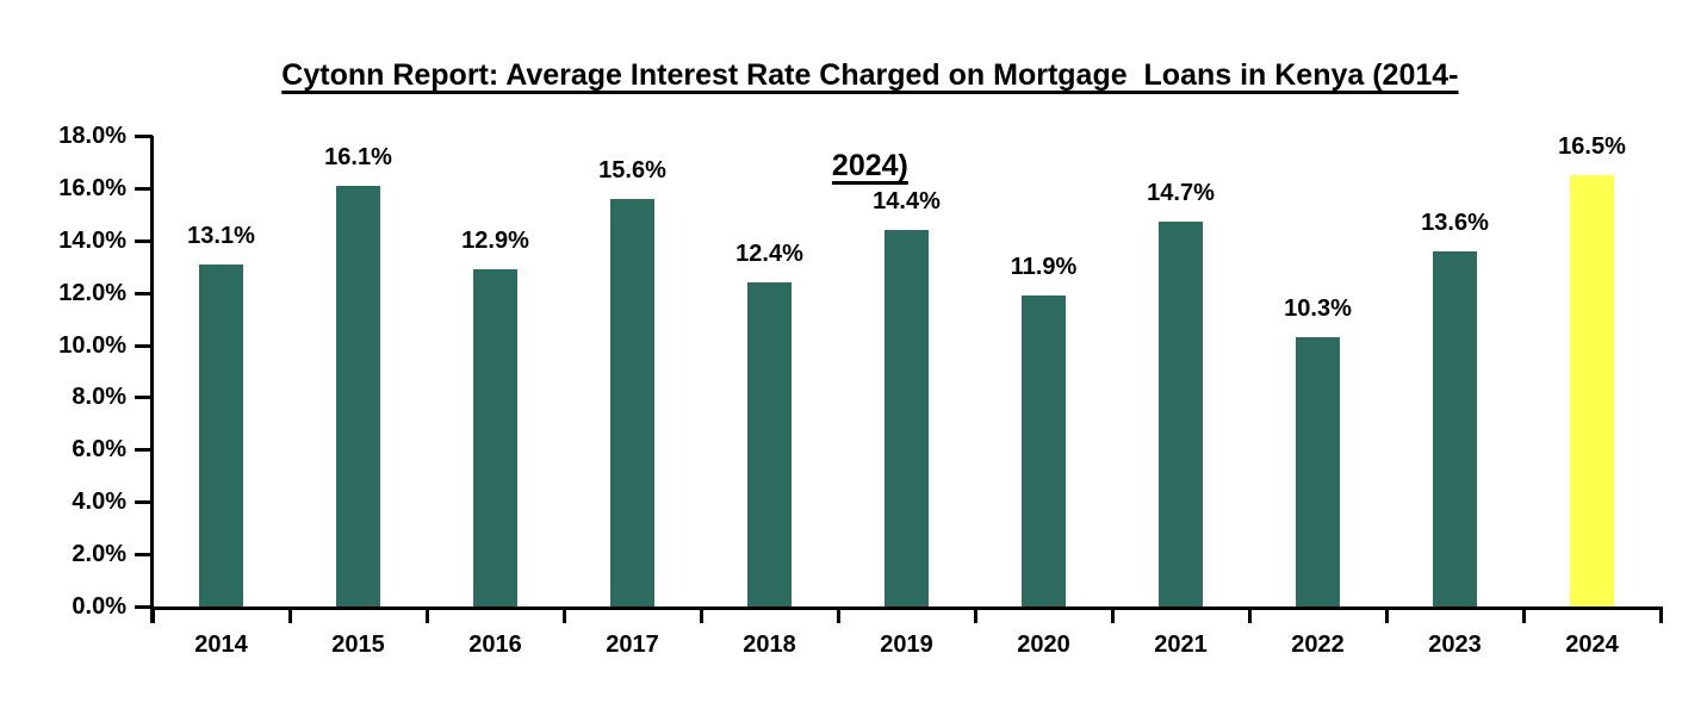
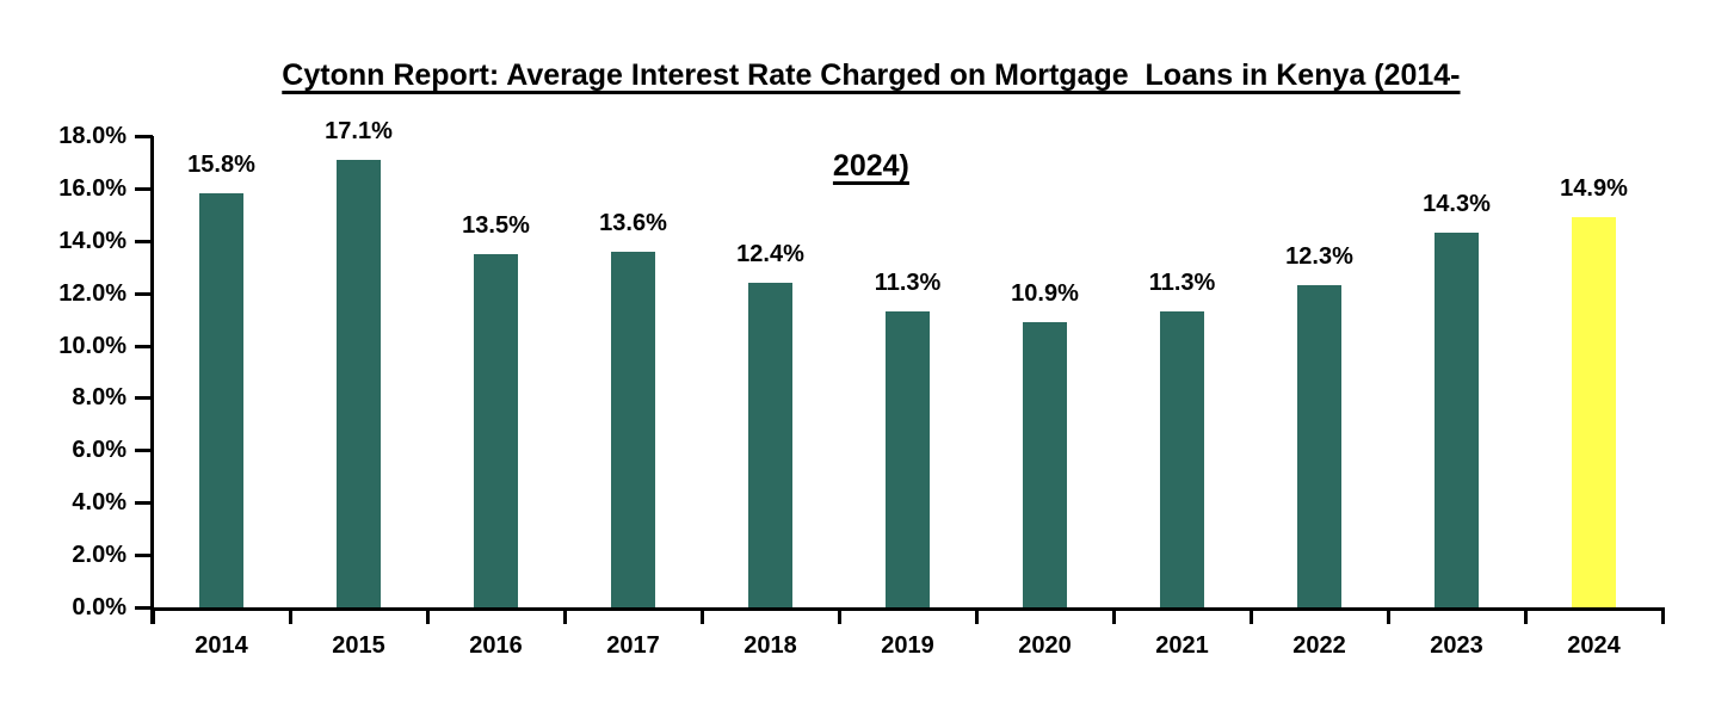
2014: 13.1% -> 15.8%
2015: 16.1% -> 17.1%
2016: 12.9% -> 13.5%
2017: 15.6% -> 13.6%
2019: 14.4% -> 11.3%
2020: 11.9% -> 10.9%
2021: 14.7% -> 11.3%
2022: 10.3% -> 12.3%
2023: 13.6% -> 14.3%
2024: 16.5% -> 14.9%
